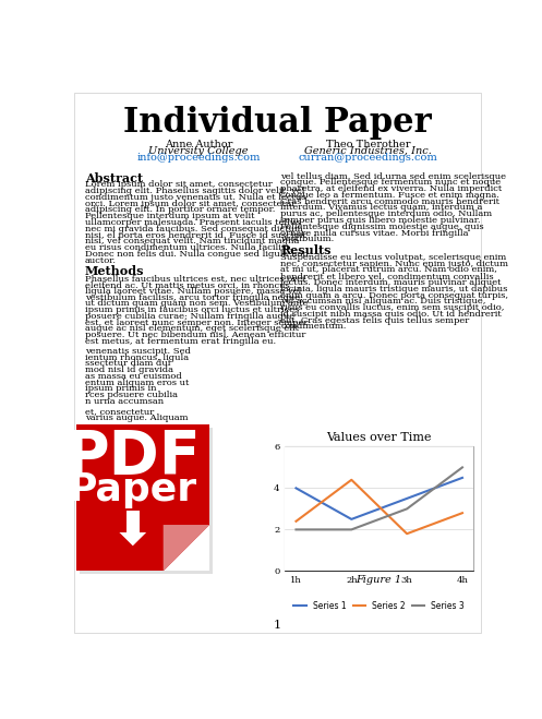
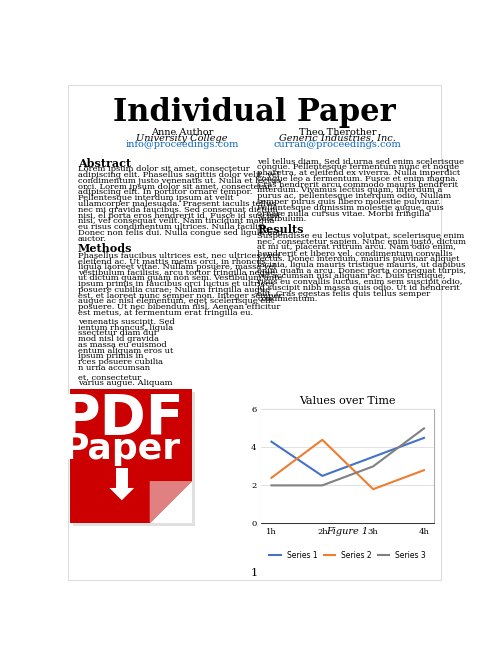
Series 1/1h: 4.0 -> 4.3
